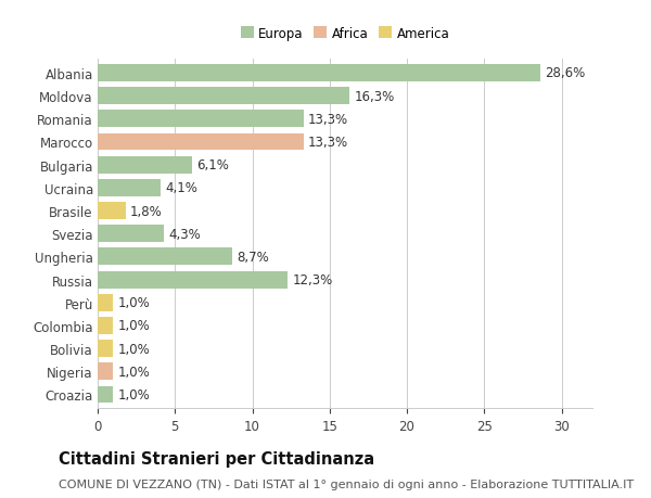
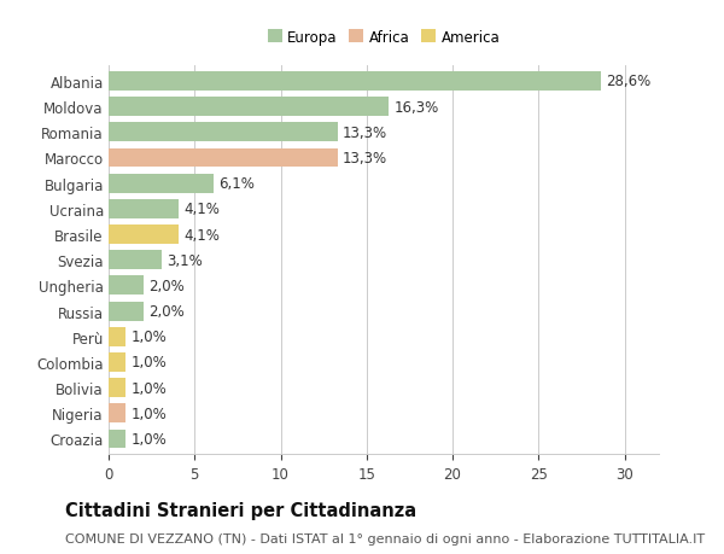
Brasile: 1,8% -> 4,1%
Svezia: 4,3% -> 3,1%
Ungheria: 8,7% -> 2,0%
Russia: 12,3% -> 2,0%
